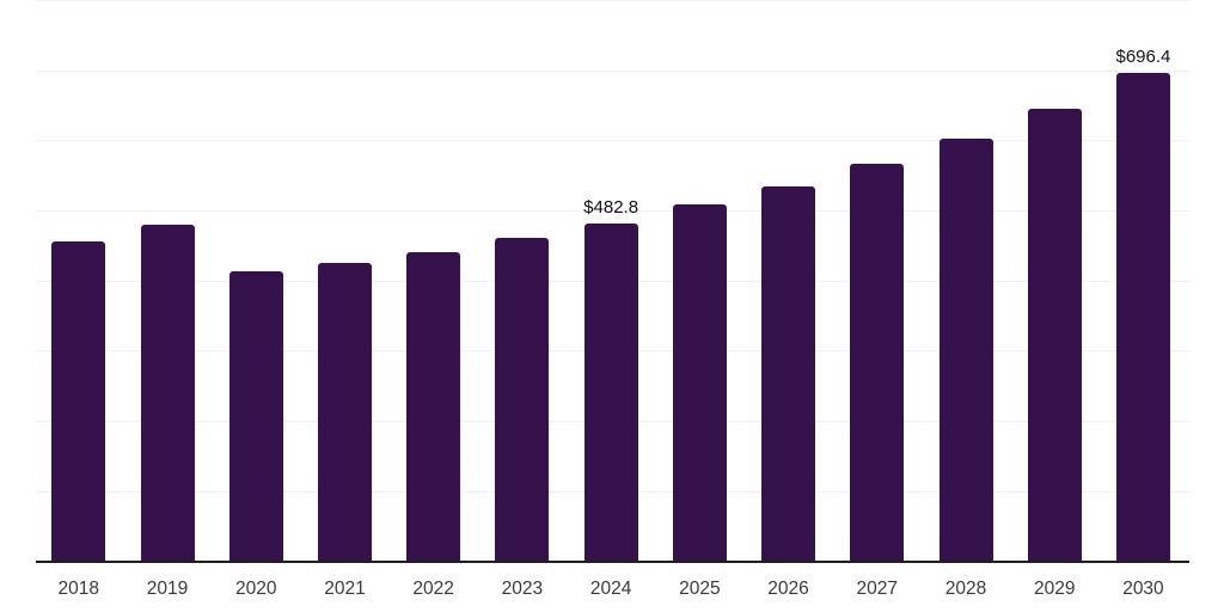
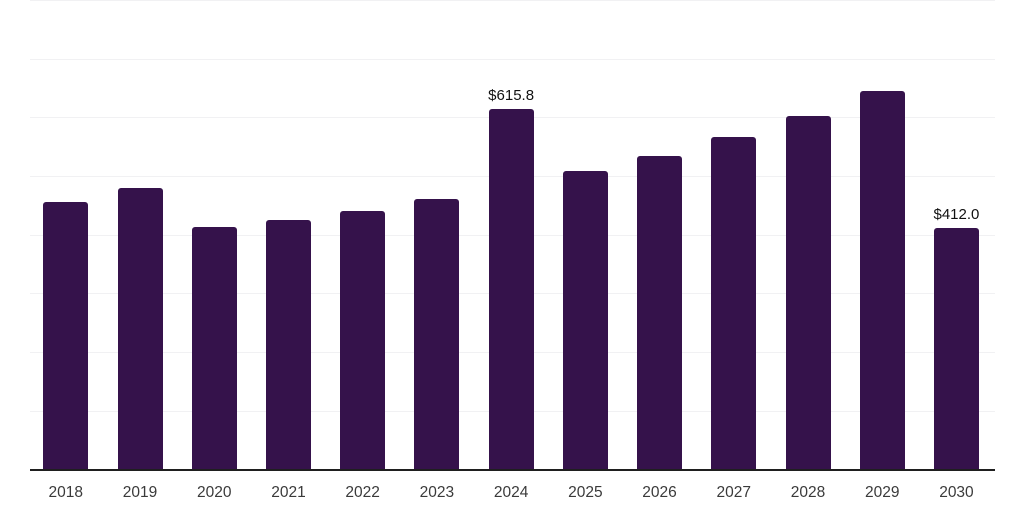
2024: $482.8 -> $615.8
2030: $696.4 -> $412.0
